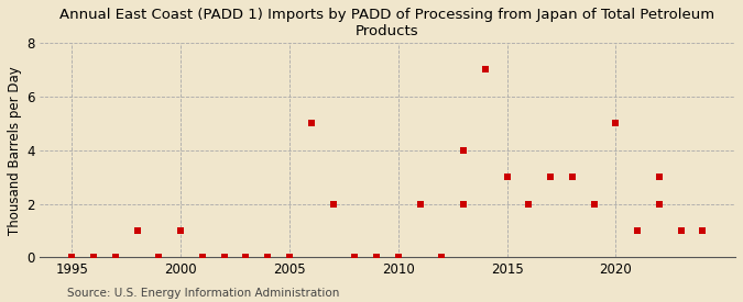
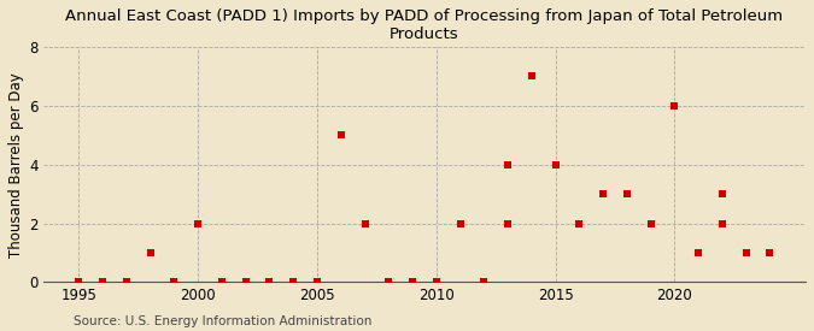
2000: 1 -> 2
2015: 3 -> 4
2020: 5 -> 6
